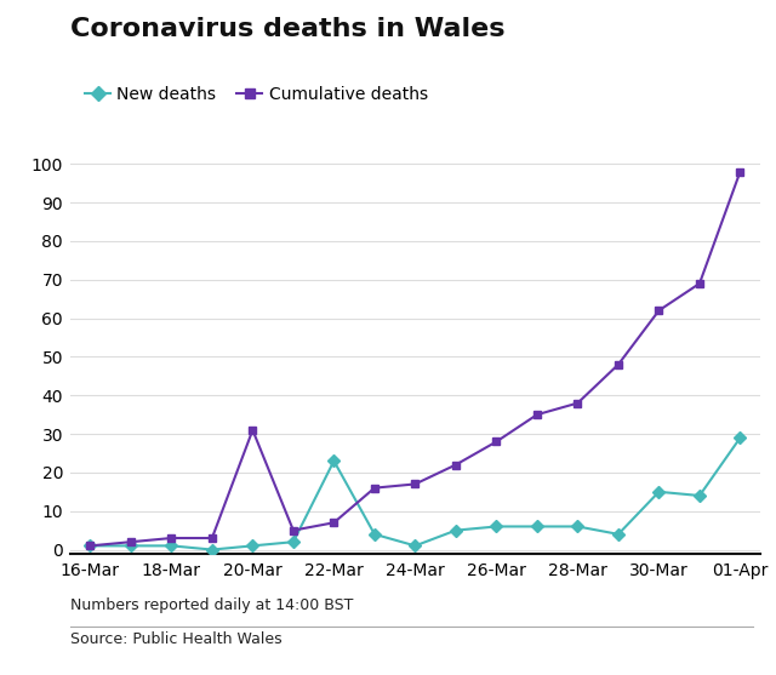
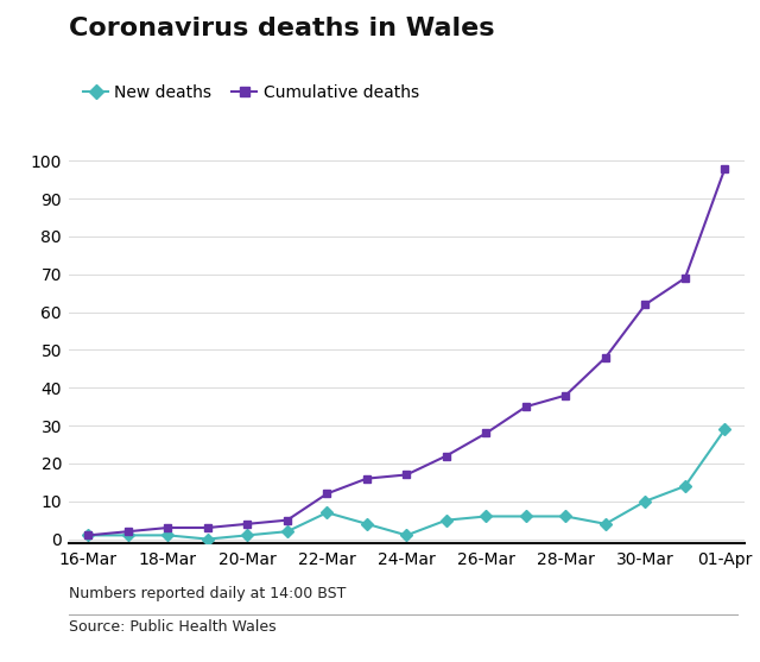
Cumulative deaths/20-Mar: 31 -> 4
New deaths/22-Mar: 23 -> 7
Cumulative deaths/22-Mar: 7 -> 12
New deaths/30-Mar: 15 -> 10
